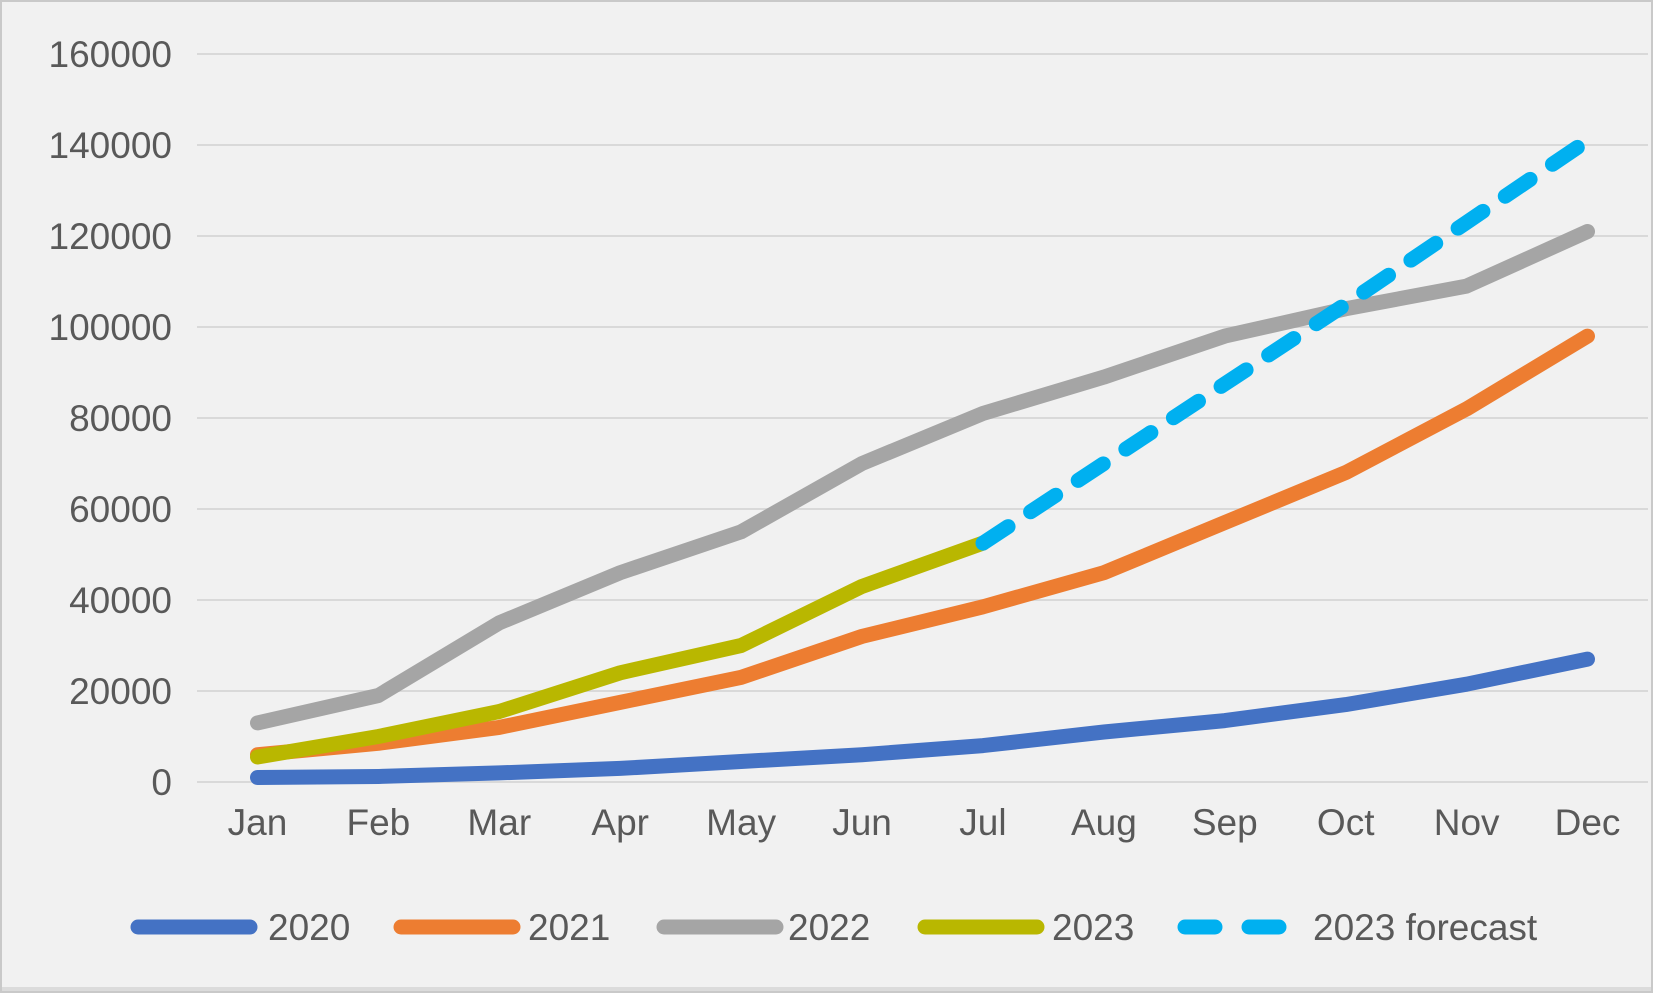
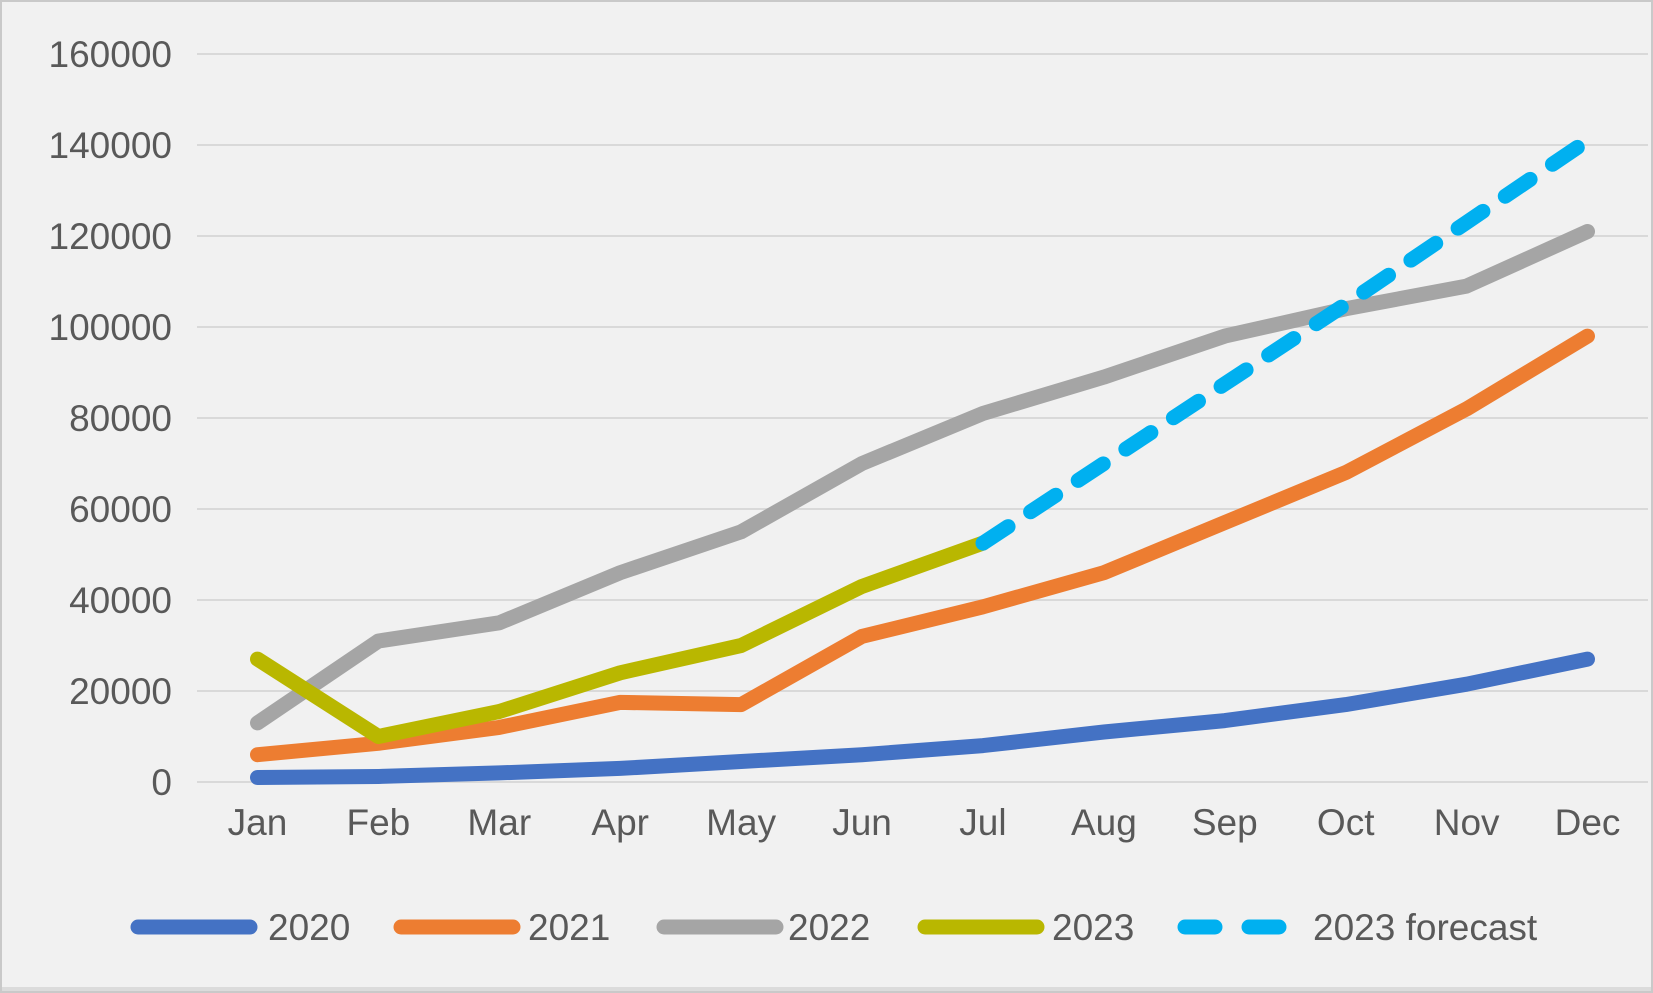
2023/Jan: 6000 -> 27000
2022/Feb: 19000 -> 31000
2021/May: 23000 -> 17000
